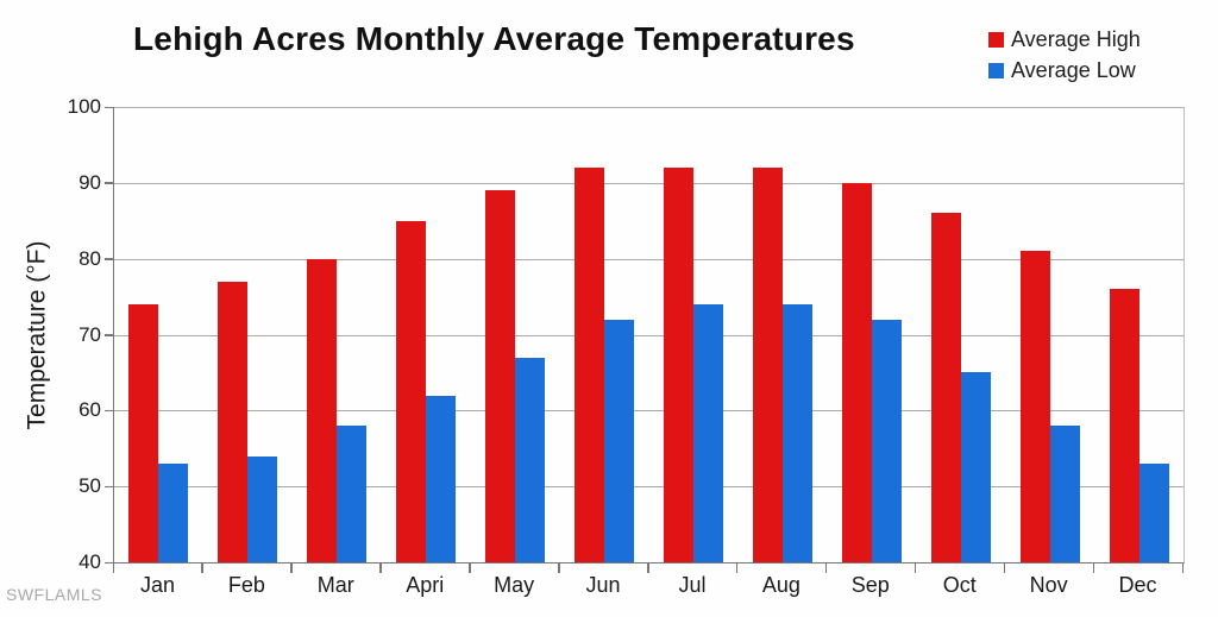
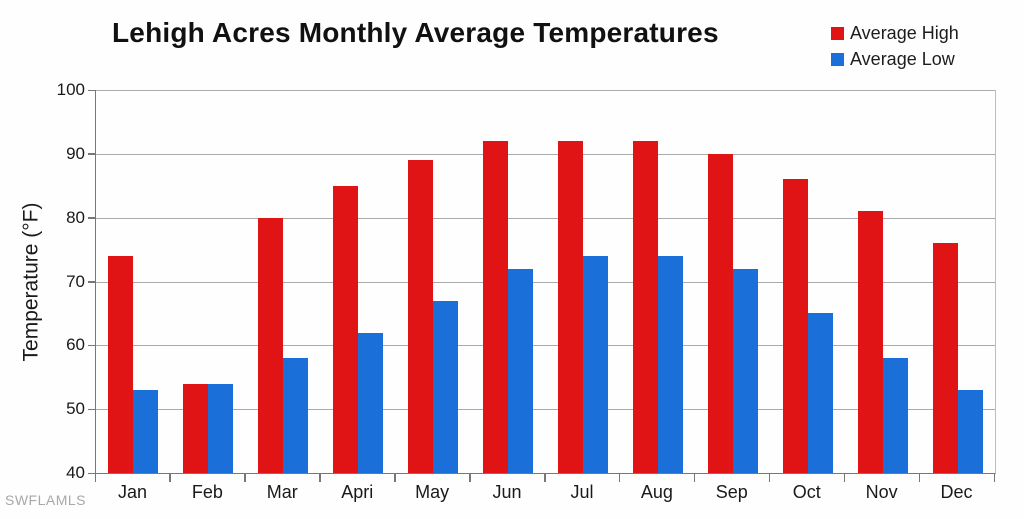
Average High/Feb: 77 -> 54
